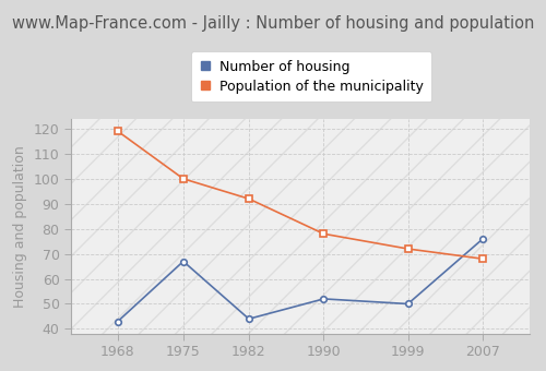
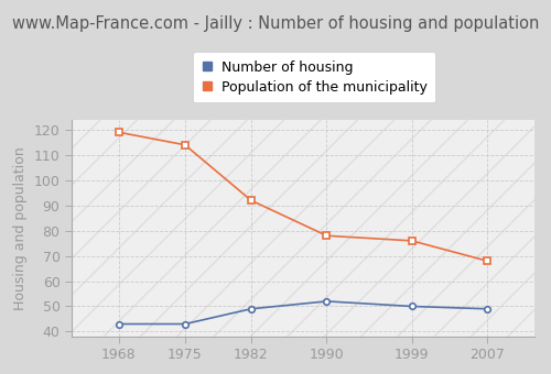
Number of housing/1975: 67 -> 43
Population of the municipality/1975: 100 -> 114
Number of housing/1982: 44 -> 49
Population of the municipality/1999: 72 -> 76
Number of housing/2007: 76 -> 49
